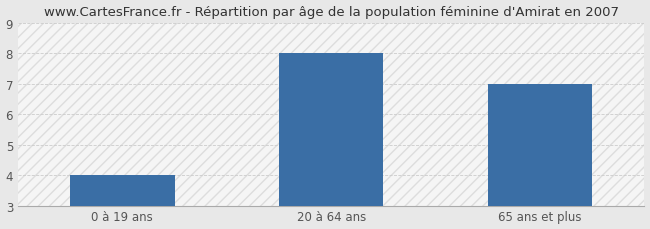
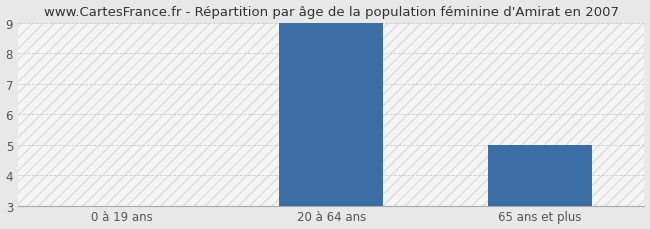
0 à 19 ans: 4 -> 3
20 à 64 ans: 8 -> 9
65 ans et plus: 7 -> 5
